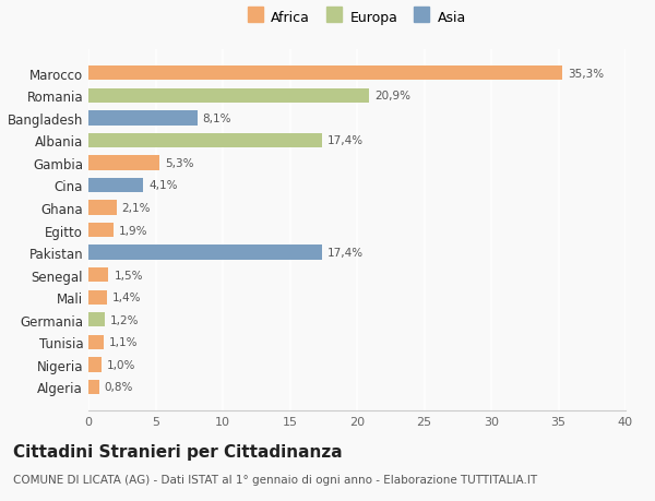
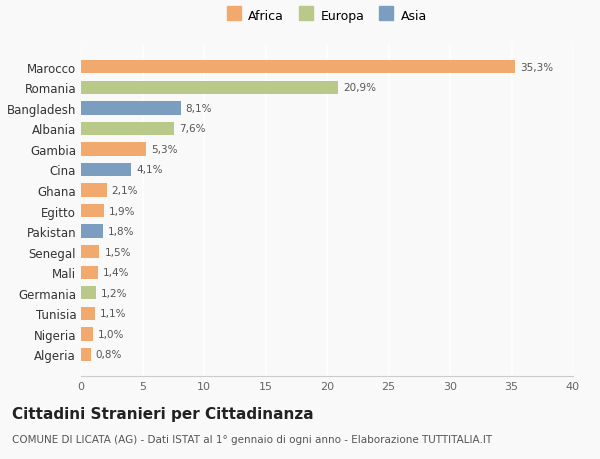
Albania: 17,4% -> 7,6%
Pakistan: 17,4% -> 1,8%
